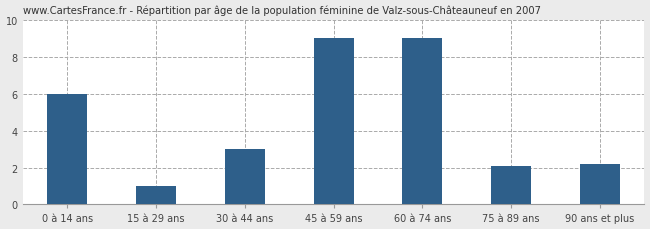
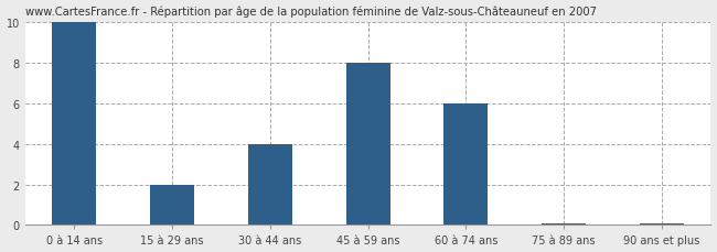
0 à 14 ans: 6.0 -> 10.0
15 à 29 ans: 1.0 -> 2.0
30 à 44 ans: 3.0 -> 4.0
45 à 59 ans: 9.0 -> 8.0
60 à 74 ans: 9.0 -> 6.0
75 à 89 ans: 2.1 -> 0.1
90 ans et plus: 2.2 -> 0.1
